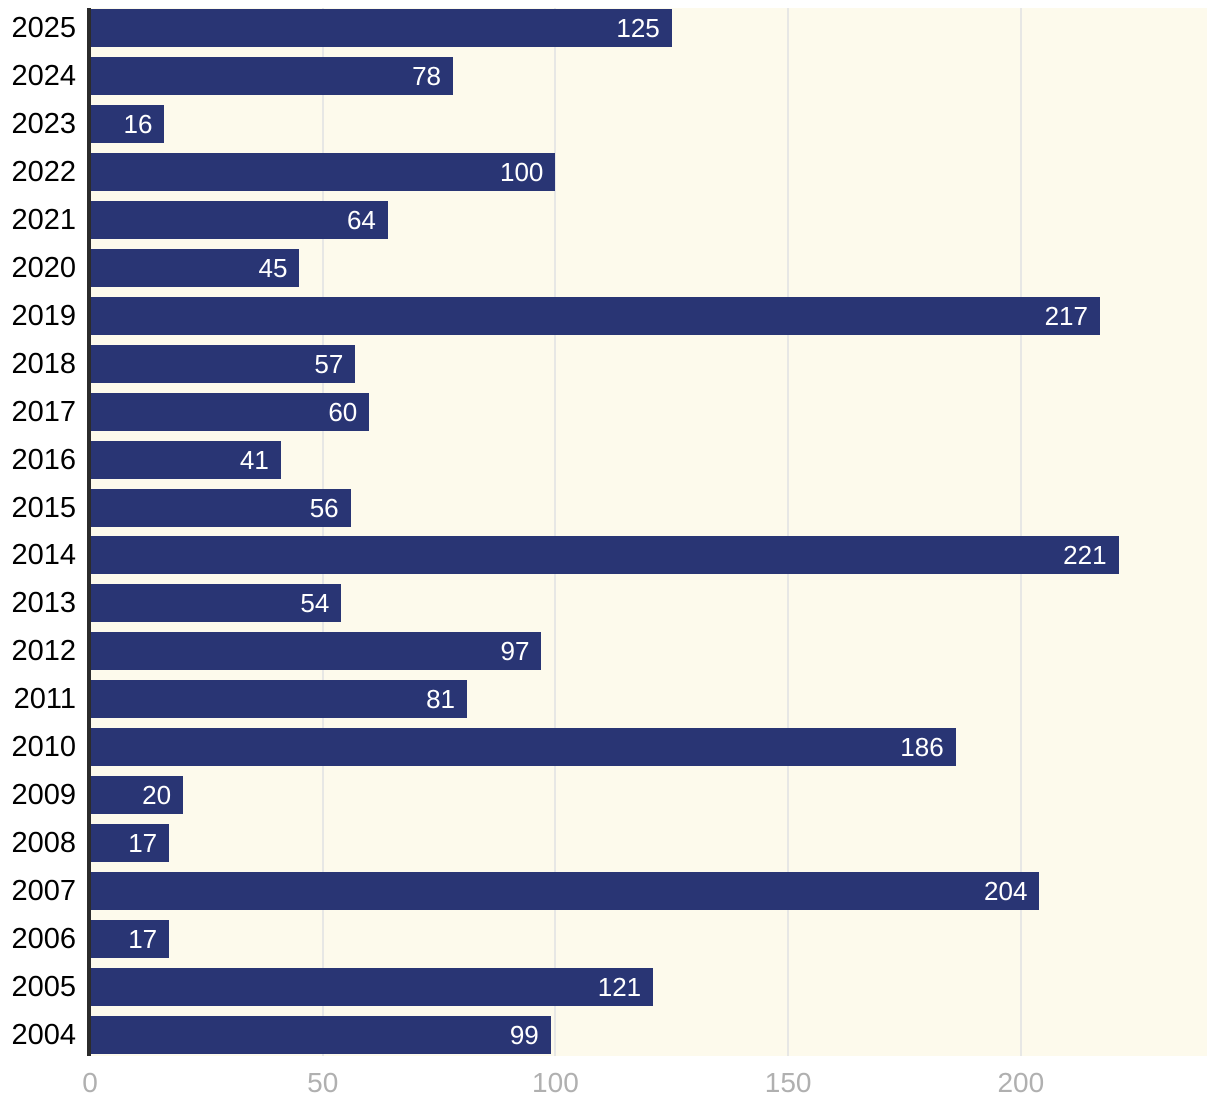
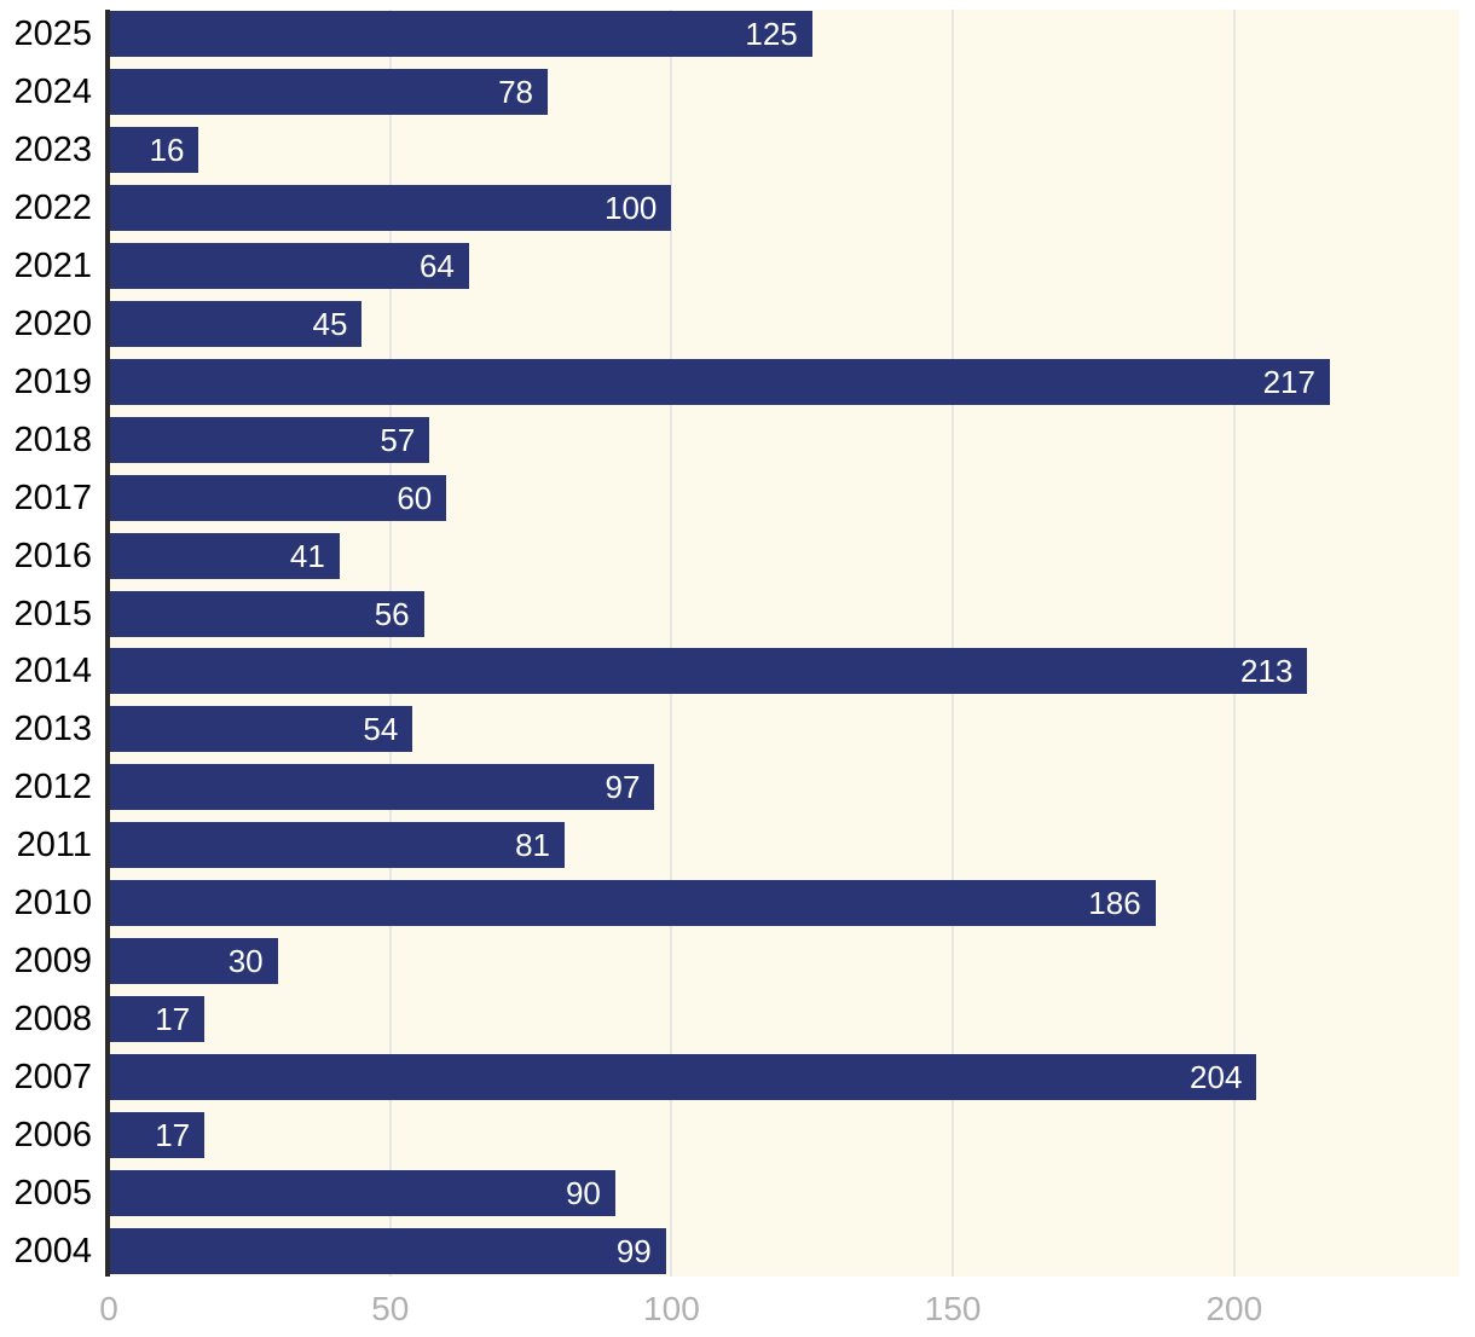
2014: 221 -> 213
2009: 20 -> 30
2005: 121 -> 90
